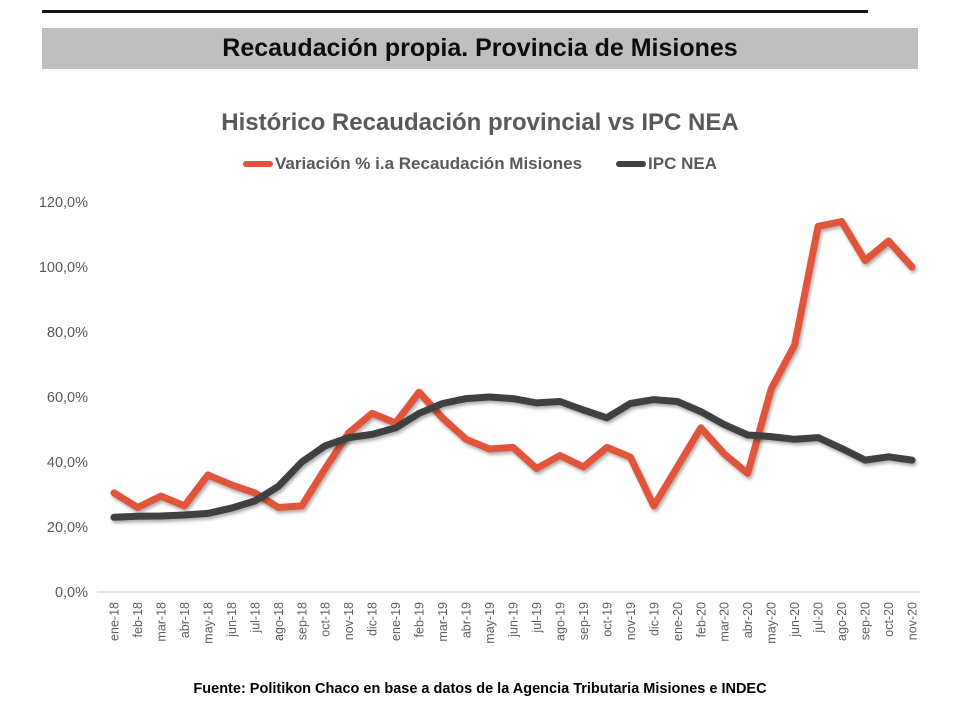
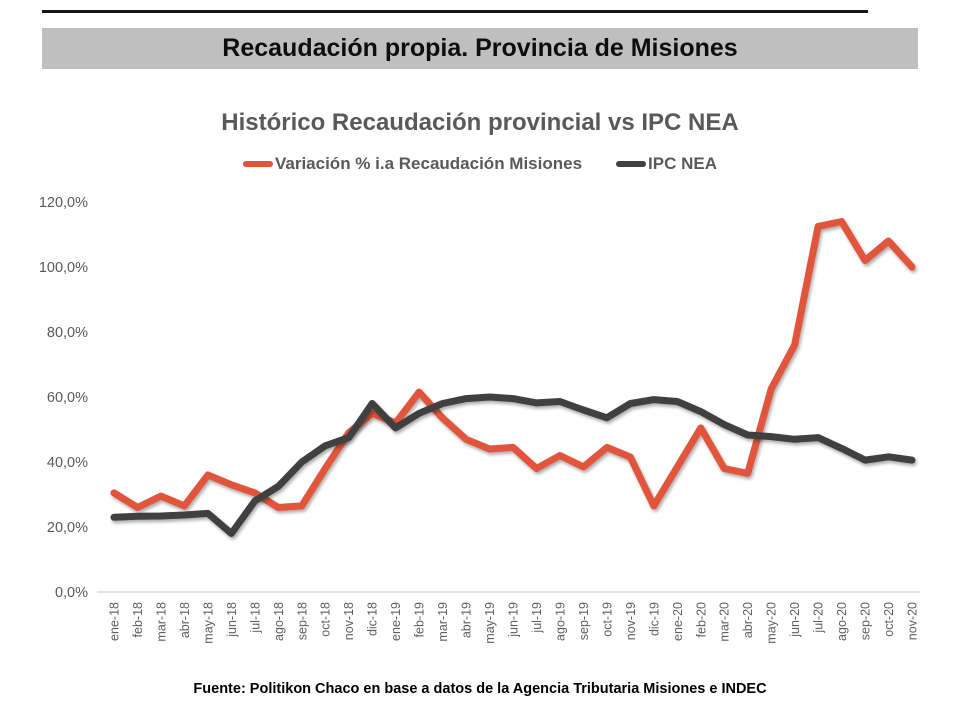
IPC NEA/jun-18: 26% -> 18%
IPC NEA/dic-18: 48% -> 58%
Variación % i.a Recaudación Misiones/mar-20: 42% -> 38%
